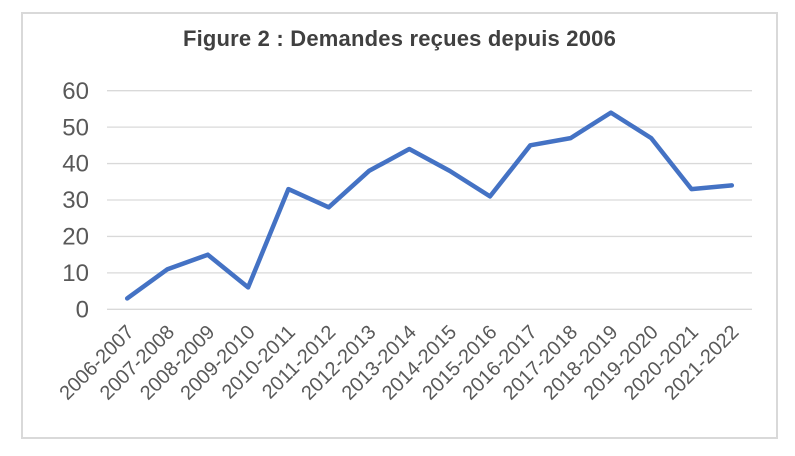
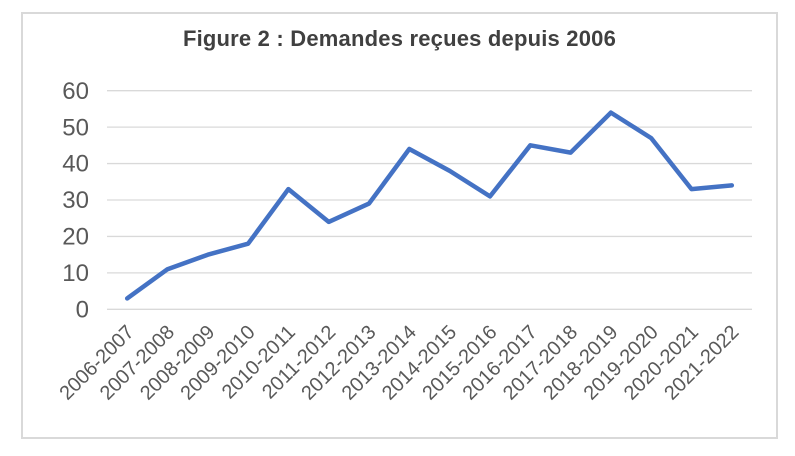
2009-2010: 6 -> 18
2011-2012: 28 -> 24
2012-2013: 38 -> 29
2017-2018: 47 -> 43
